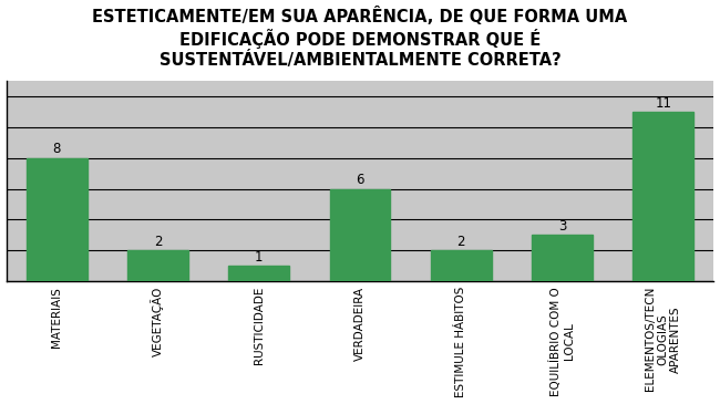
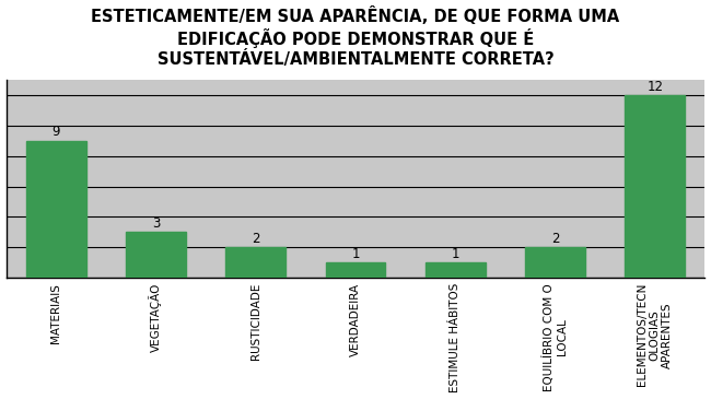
MATERIAIS: 8 -> 9
VEGETAÇÃO: 2 -> 3
RUSTICIDADE: 1 -> 2
VERDADEIRA: 6 -> 1
ESTIMULE HÁBITOS: 2 -> 1
EQUILÍBRIO COM O LOCAL: 3 -> 2
ELEMENTOS/TECN OLOGIAS APARENTES: 11 -> 12
